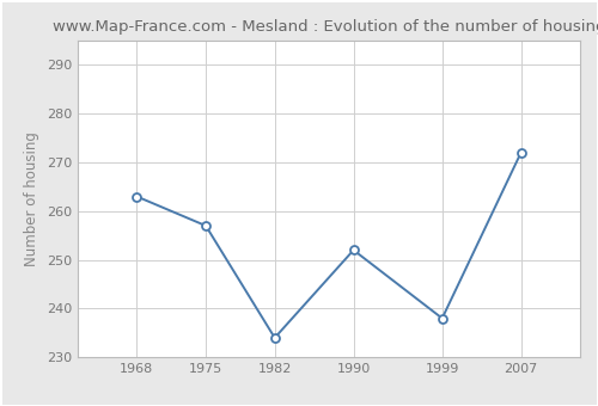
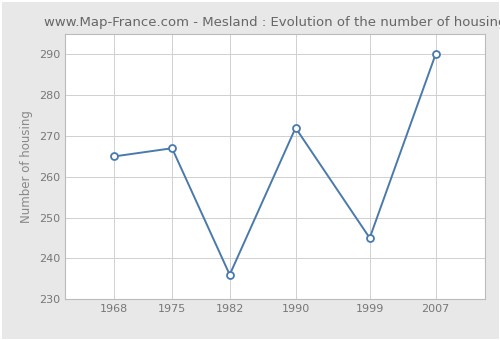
1968: 263 -> 265
1975: 257 -> 267
1982: 234 -> 236
1990: 252 -> 272
1999: 238 -> 245
2007: 272 -> 290
